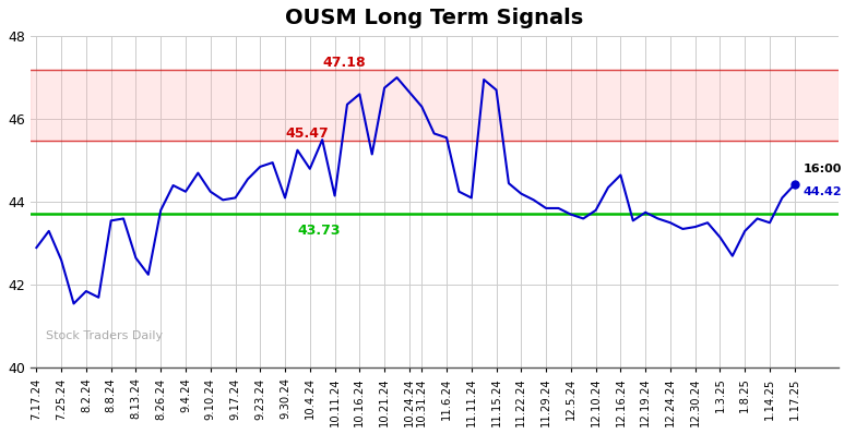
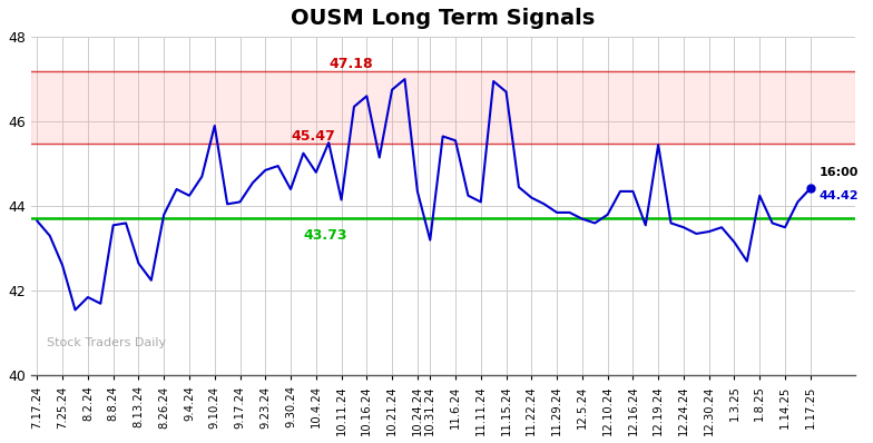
7.17.24: 42.90 -> 43.65
9.10.24: 44.25 -> 45.90
9.30.24: 44.10 -> 44.40
10.24.24: 46.65 -> 44.35
10.31.24: 46.30 -> 43.20
12.16.24: 44.65 -> 44.35
12.19.24: 43.75 -> 45.45
1.8.25: 43.30 -> 44.25
